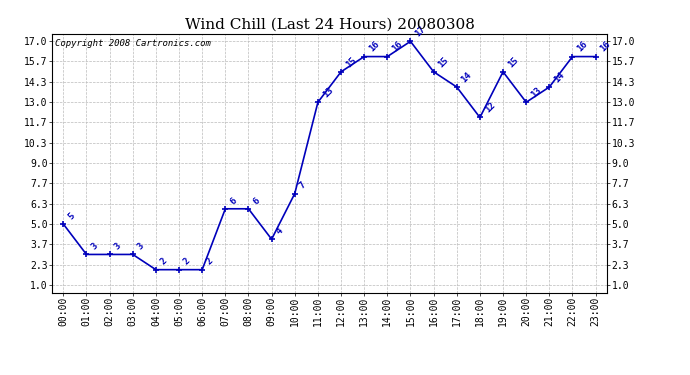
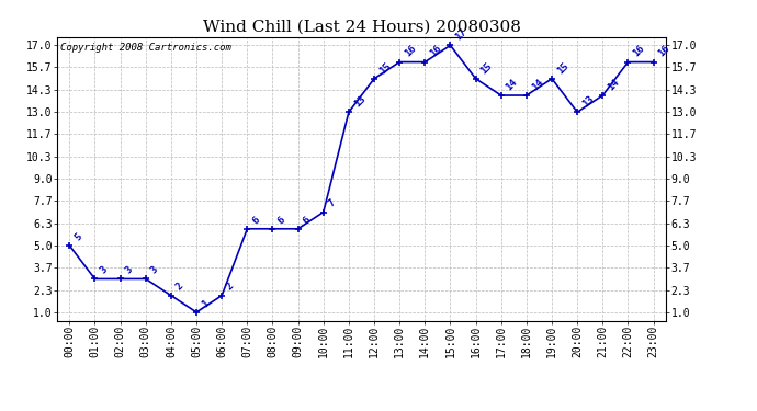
05:00: 2 -> 1
09:00: 4 -> 6
18:00: 12 -> 14
